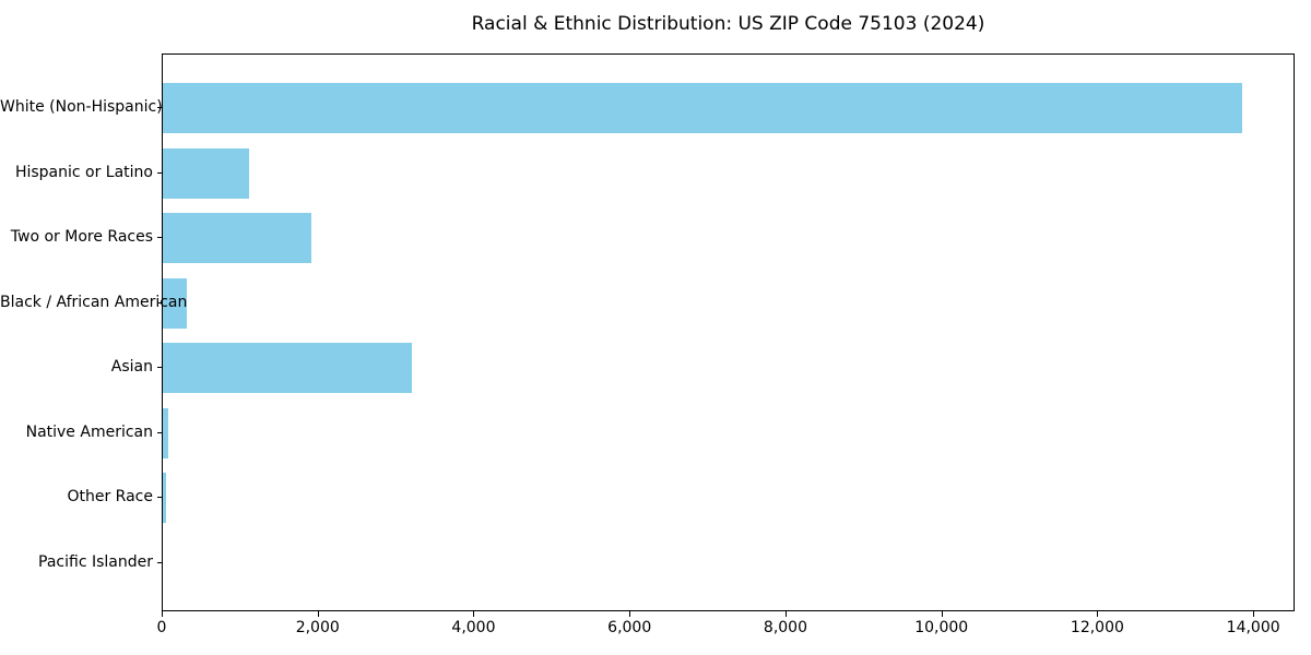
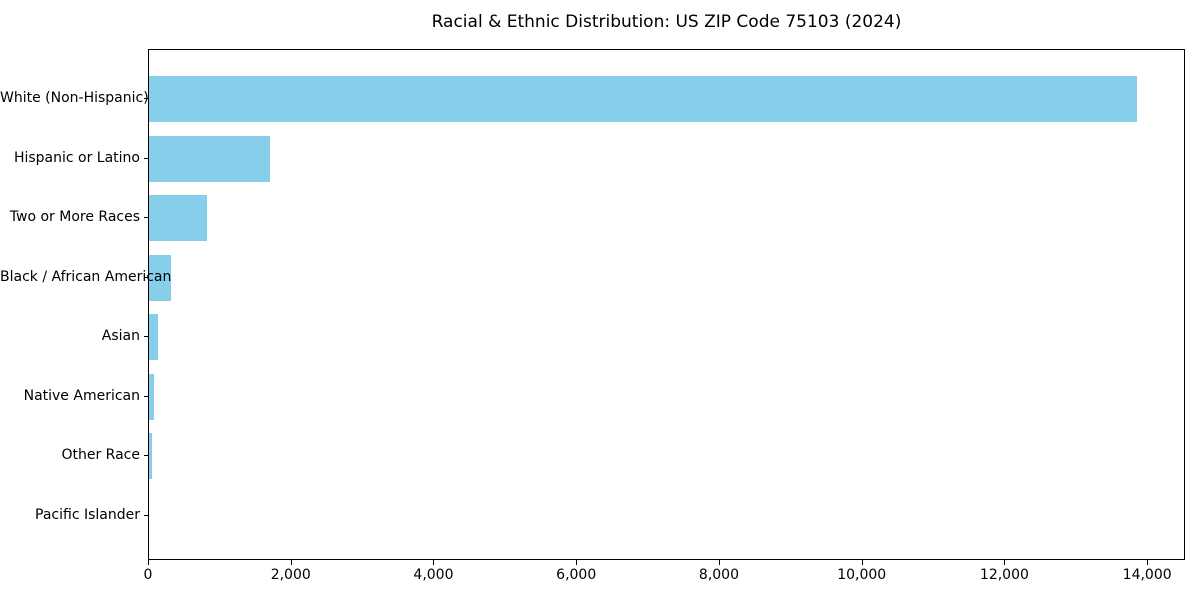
Hispanic or Latino: 1100 -> 1700
Two or More Races: 1900 -> 800
Asian: 3200 -> 100
